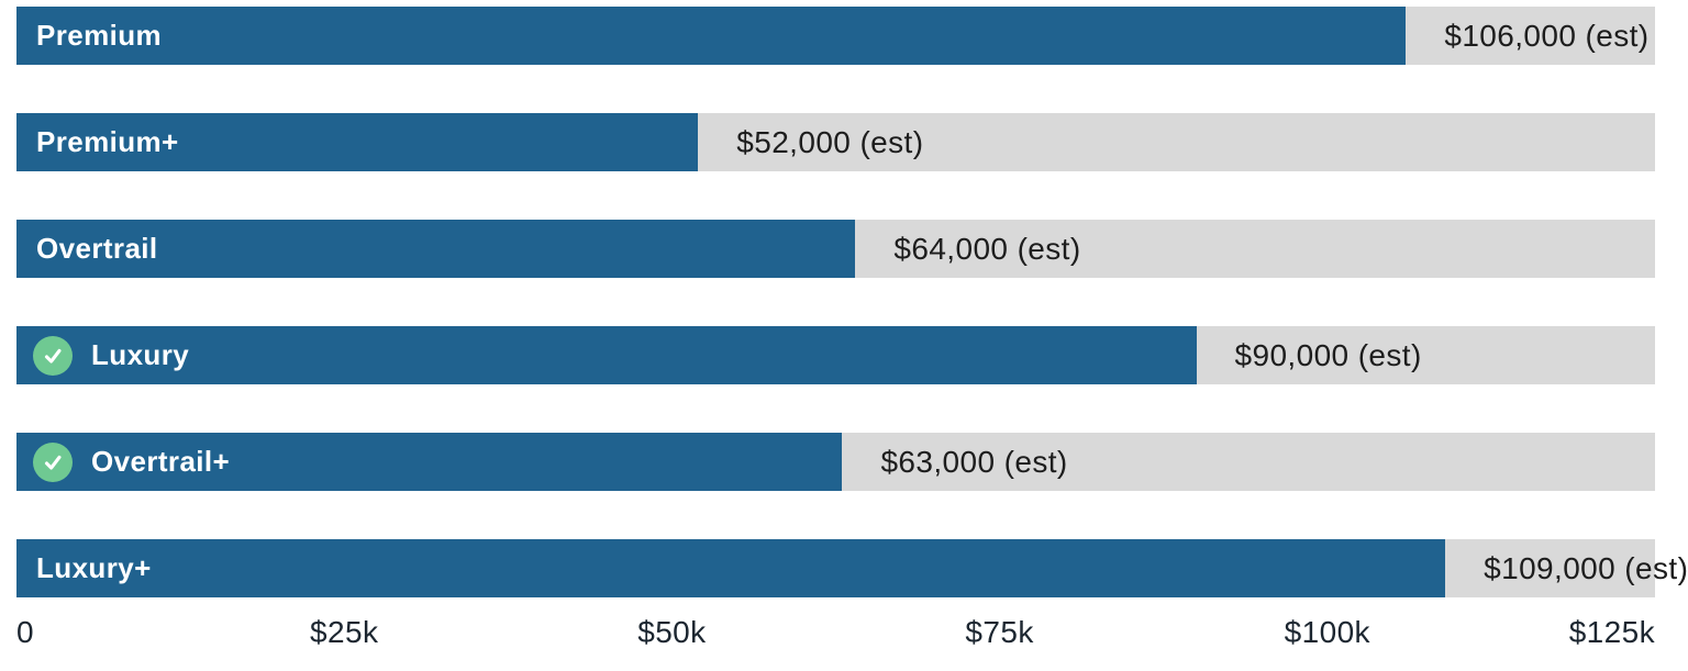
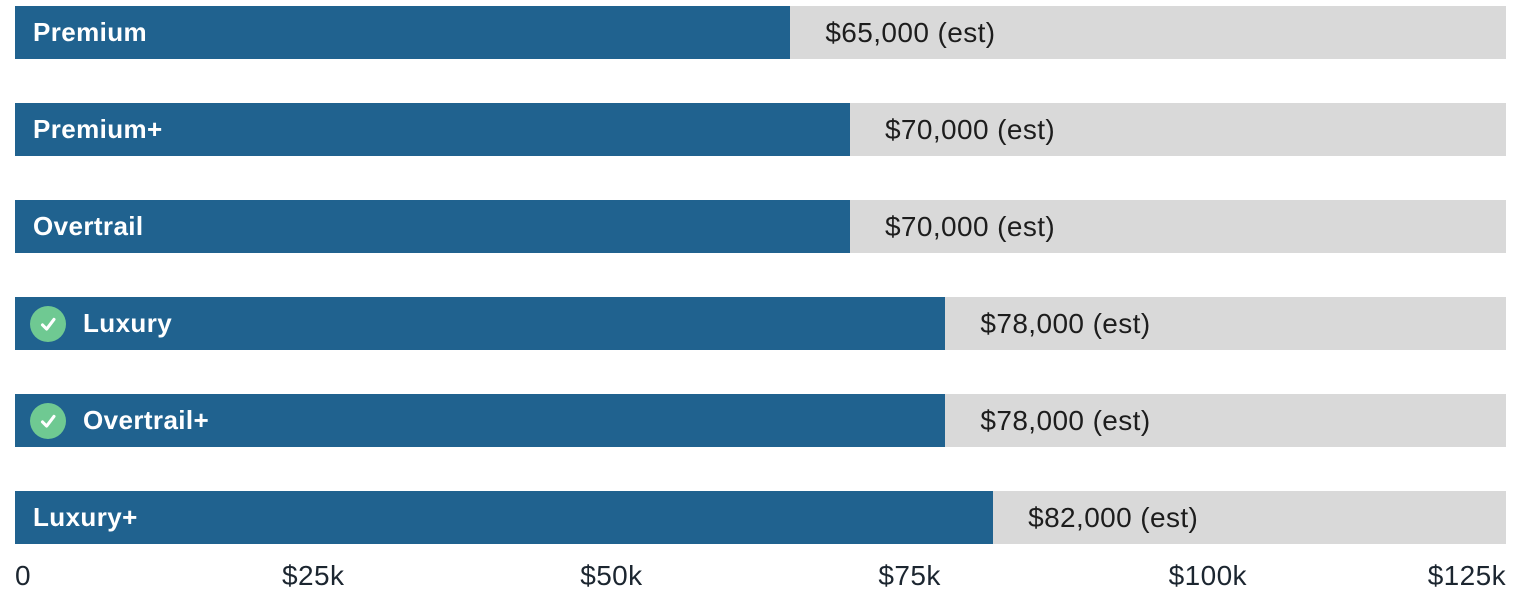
Premium: $106,000 -> $65,000
Premium+: $52,000 -> $70,000
Overtrail: $64,000 -> $70,000
Luxury: $90,000 -> $78,000
Overtrail+: $63,000 -> $78,000
Luxury+: $109,000 -> $82,000
